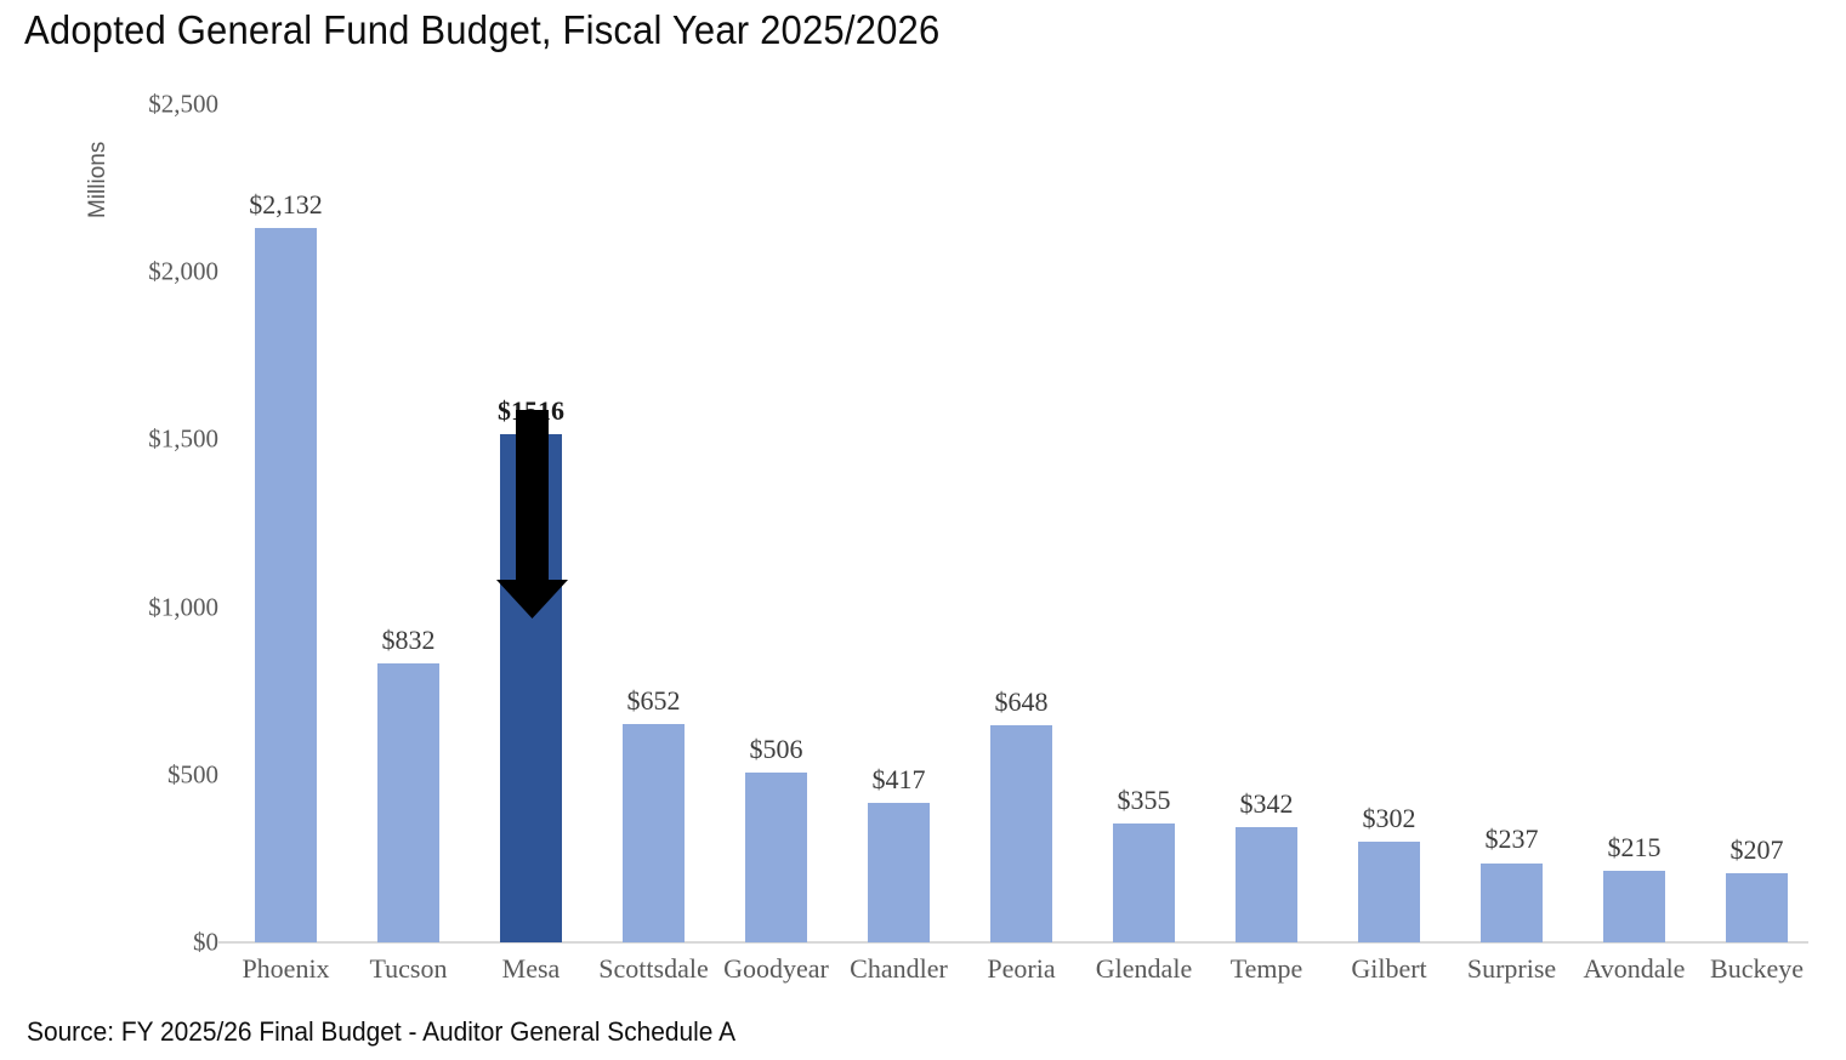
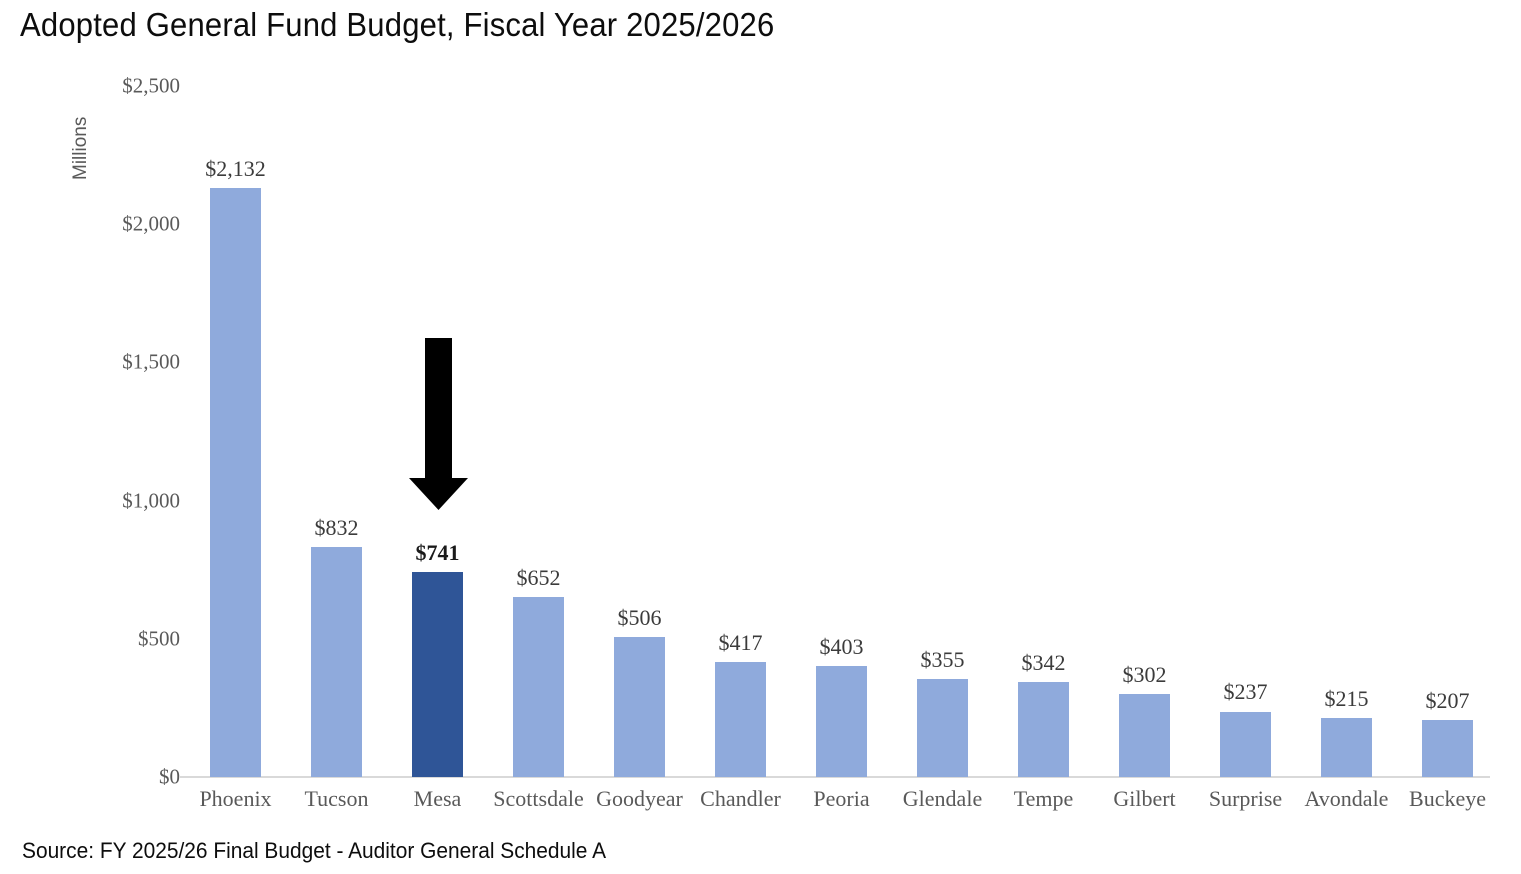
Mesa: $1516 -> $741
Peoria: $648 -> $403
